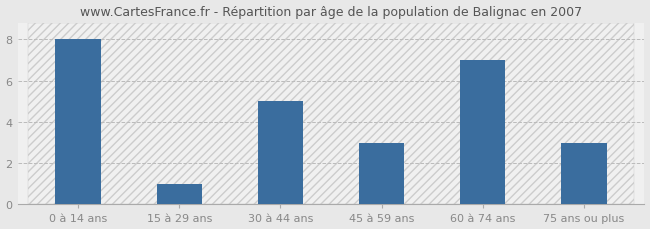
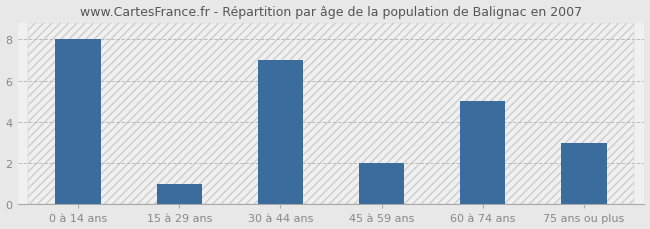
30 à 44 ans: 5 -> 7
45 à 59 ans: 3 -> 2
60 à 74 ans: 7 -> 5
